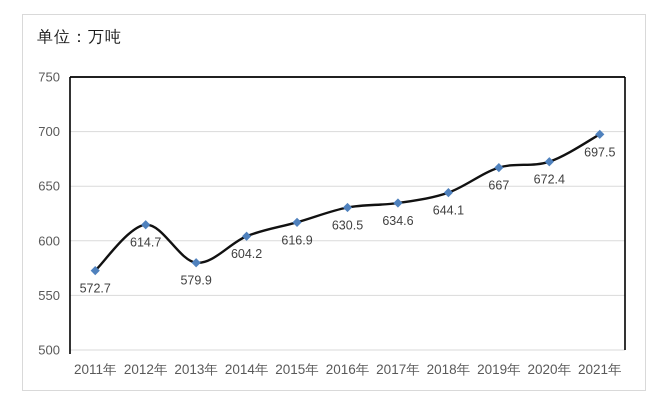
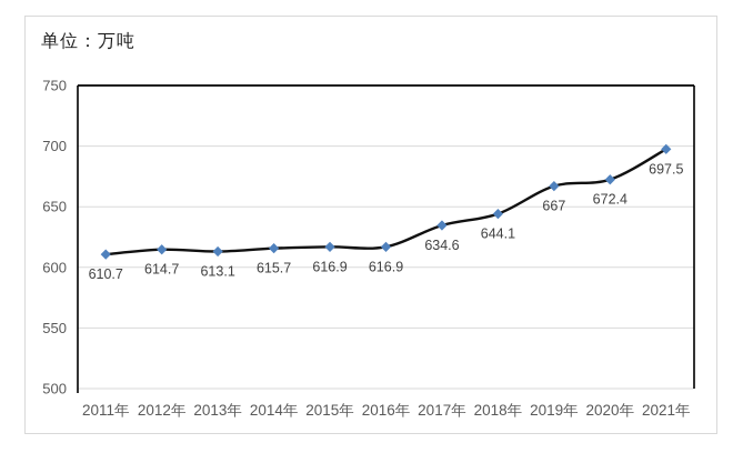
2011年: 572.7 -> 610.7
2013年: 579.9 -> 613.1
2014年: 604.2 -> 615.7
2016年: 630.5 -> 616.9
